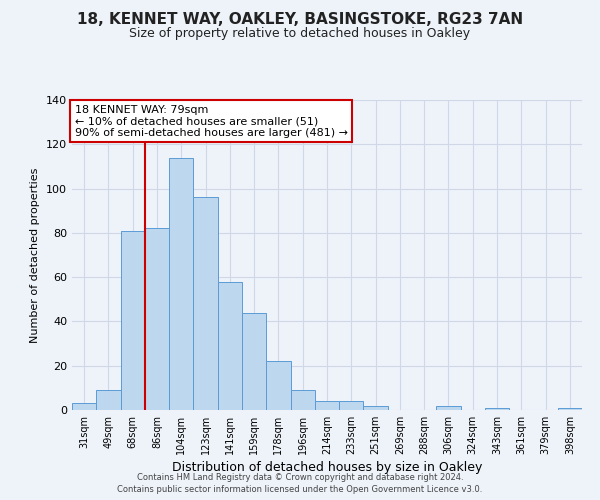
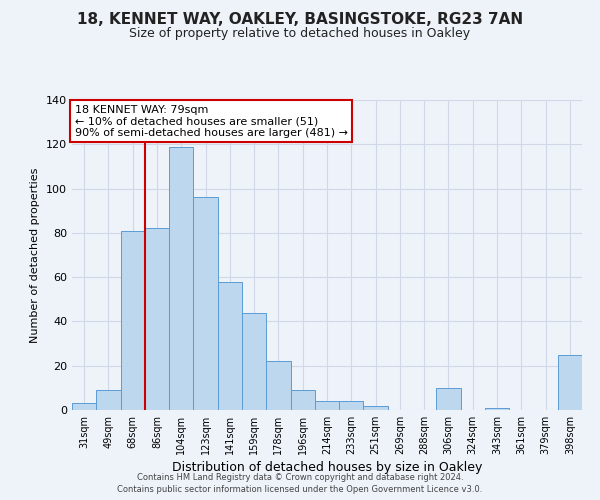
104sqm: 114 -> 119
306sqm: 2 -> 10
398sqm: 1 -> 25
